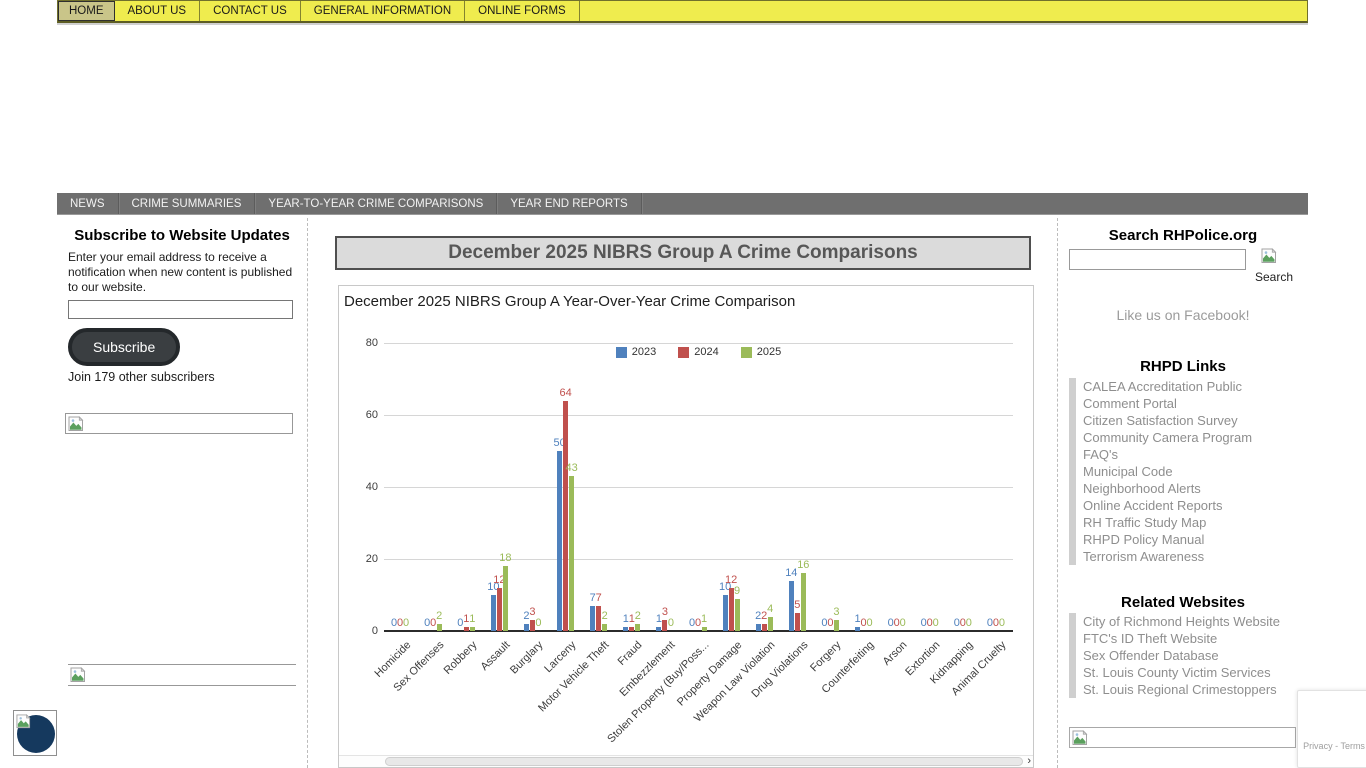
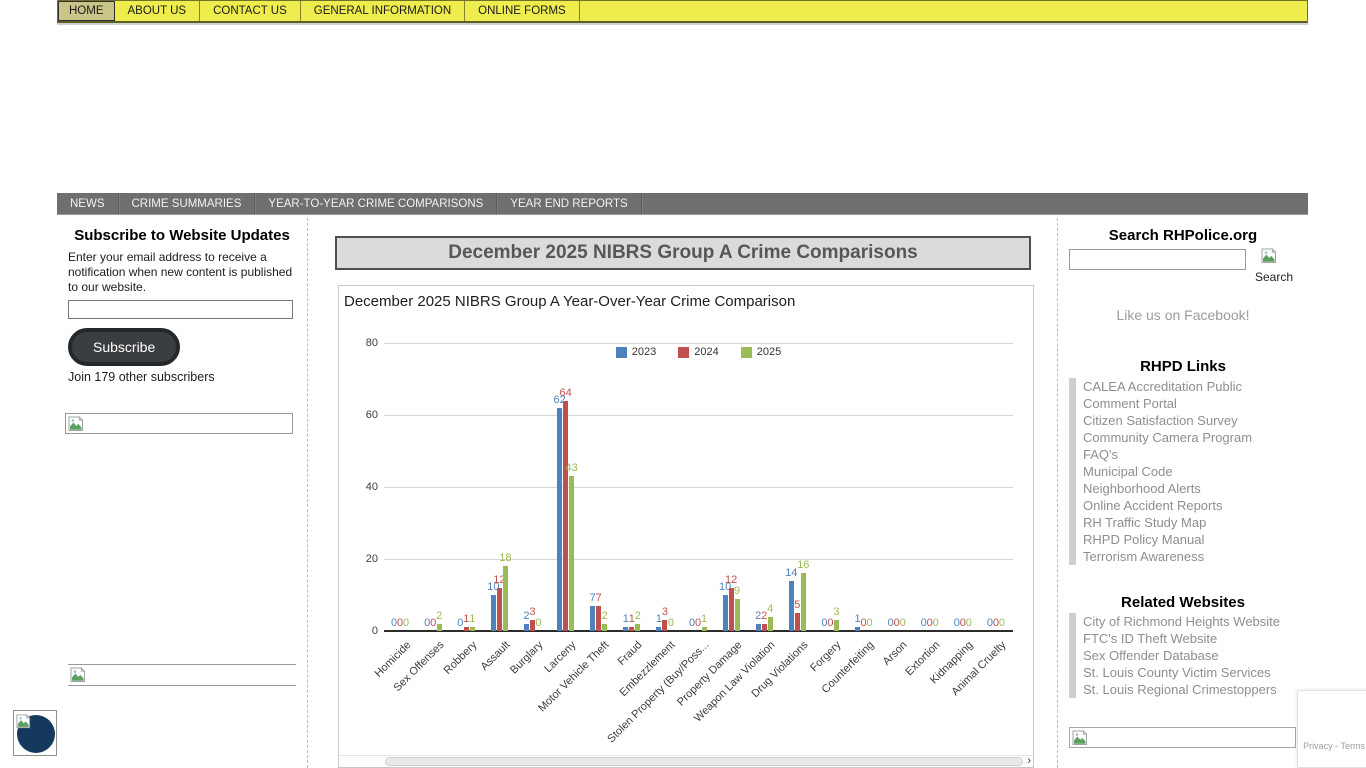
2023/Larceny: 50 -> 62
